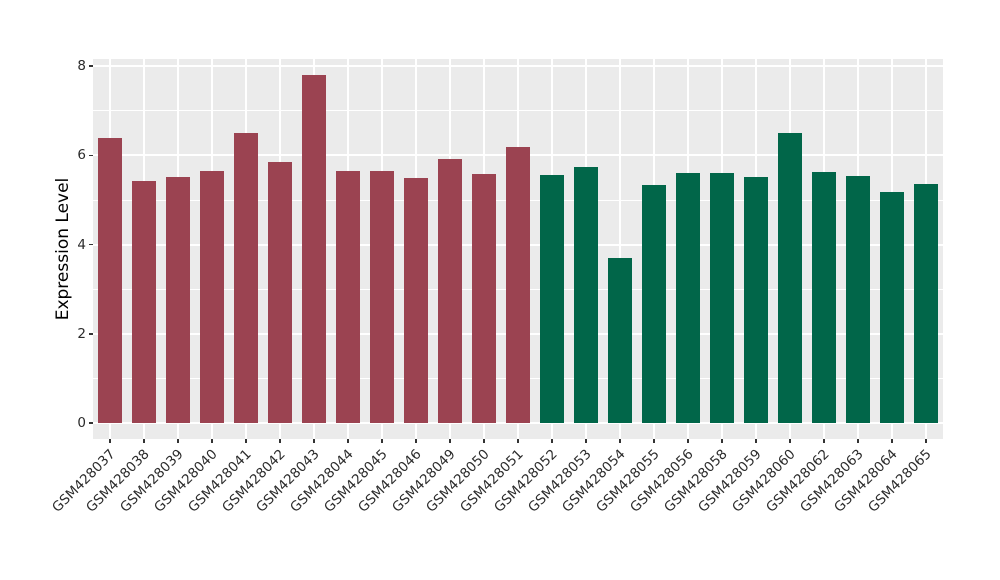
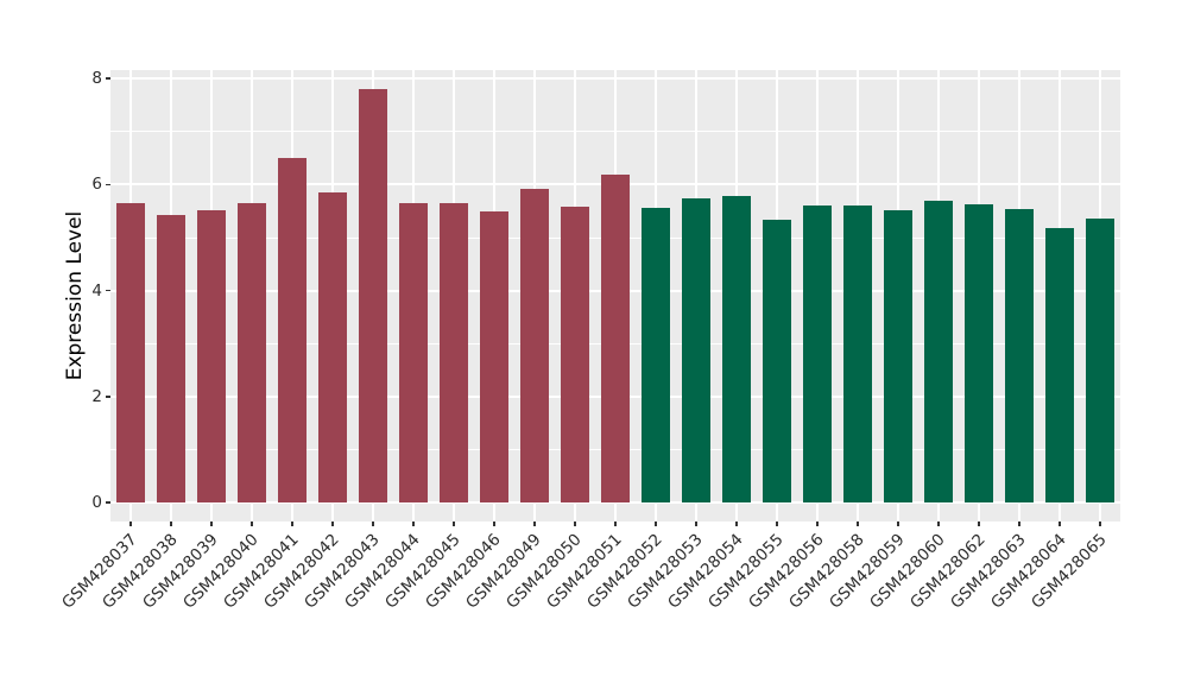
GSM428037: 6.4 -> 5.7
GSM428054: 3.7 -> 5.8
GSM428060: 6.5 -> 5.7
